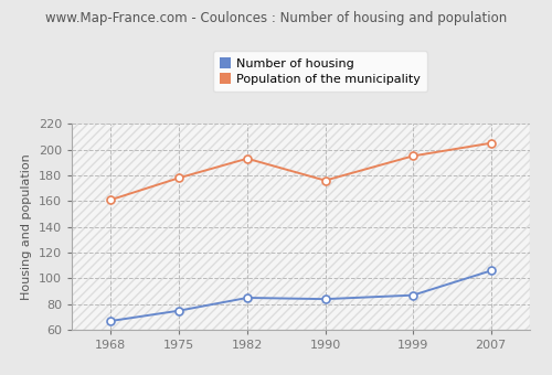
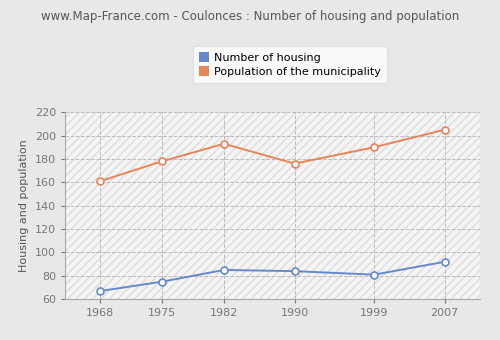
Number of housing/1999: 87 -> 81
Population of the municipality/1999: 195 -> 190
Number of housing/2007: 106 -> 92
